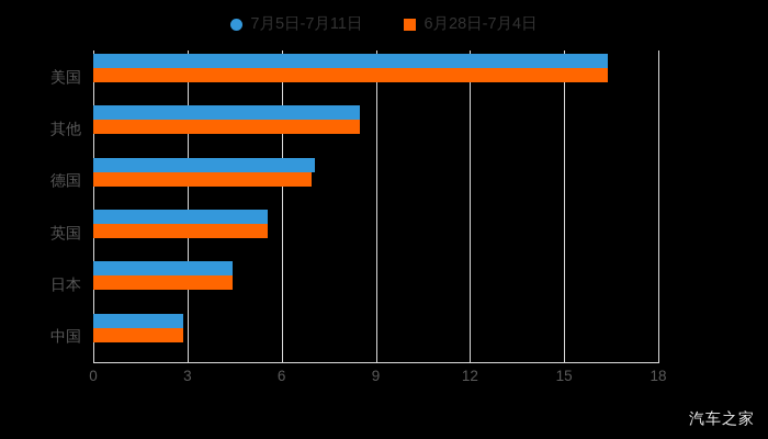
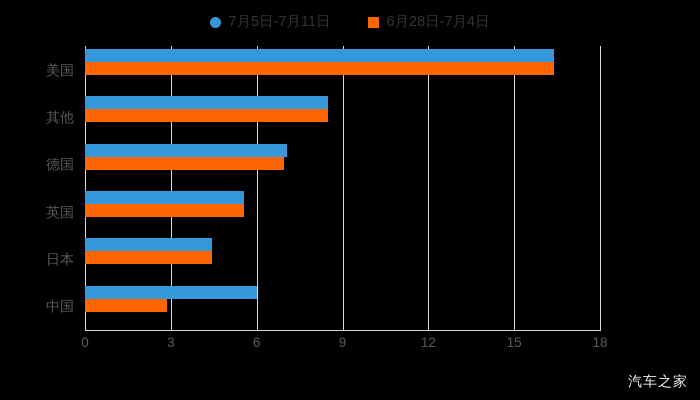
7月5日-7月11日/中国: 2.9 -> 6.0
